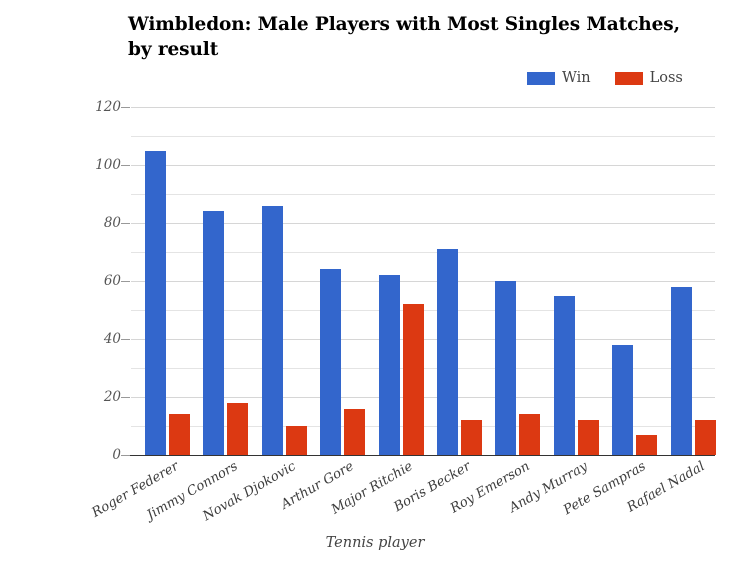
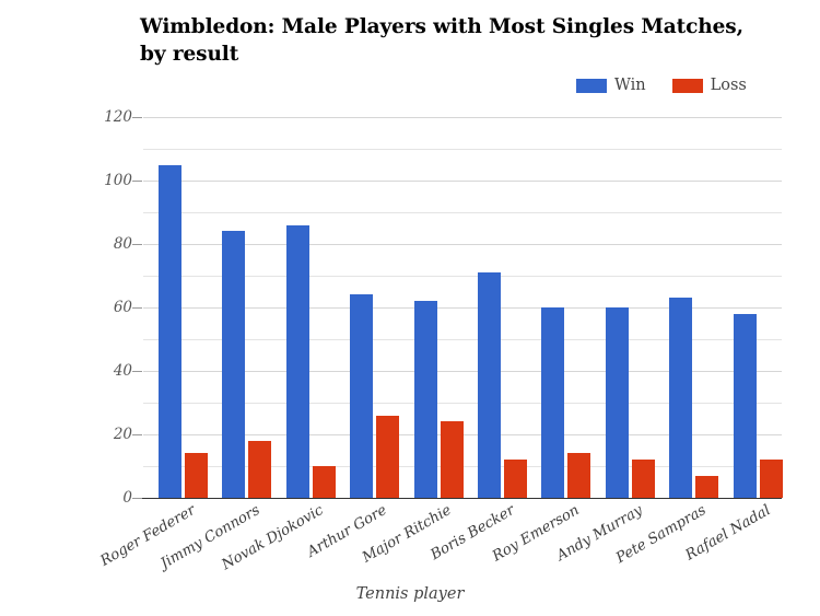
Loss/Arthur Gore: 16 -> 26
Loss/Major Ritchie: 52 -> 24
Win/Andy Murray: 55 -> 60
Win/Pete Sampras: 38 -> 63
